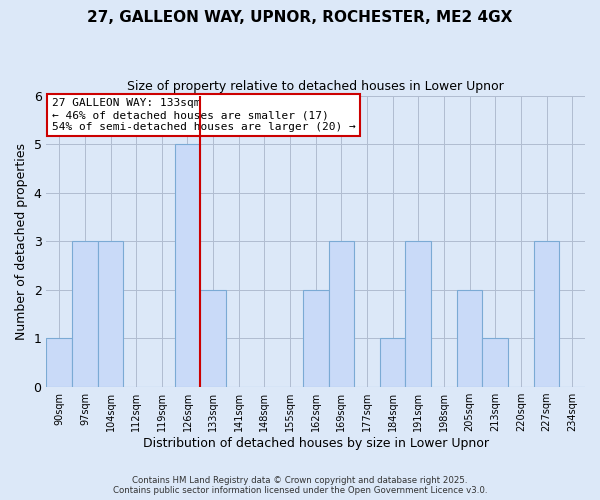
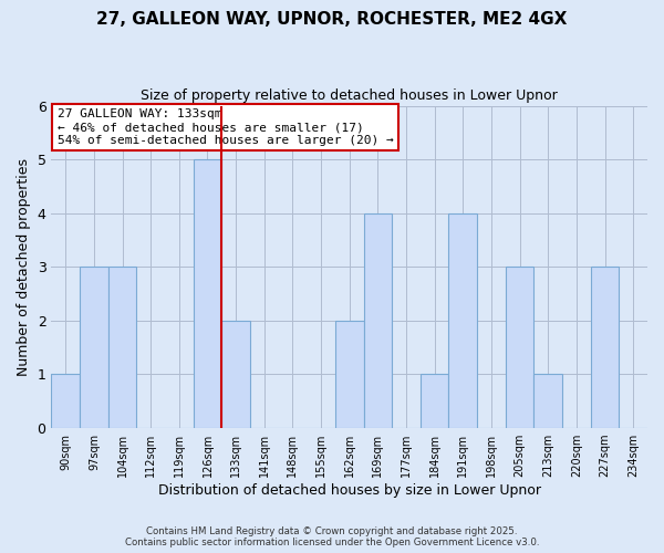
169sqm: 3 -> 4
191sqm: 3 -> 4
205sqm: 2 -> 3
